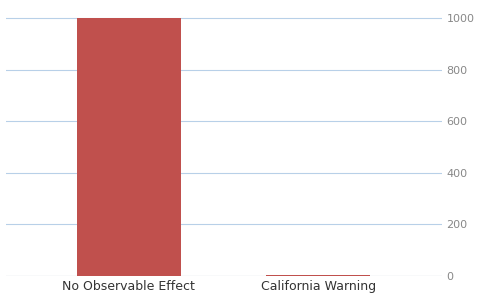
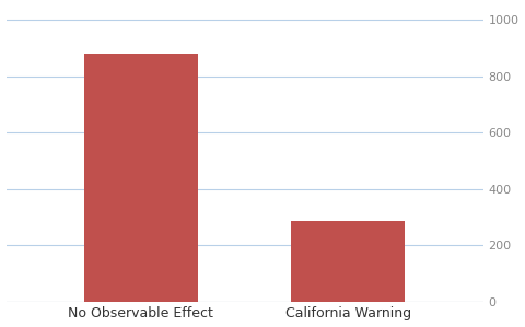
No Observable Effect: 1000 -> 880
California Warning: 2 -> 285
